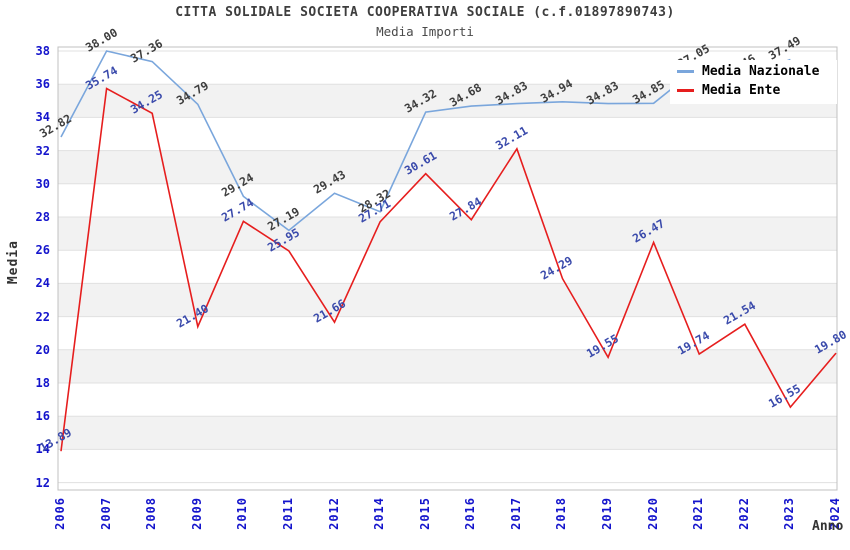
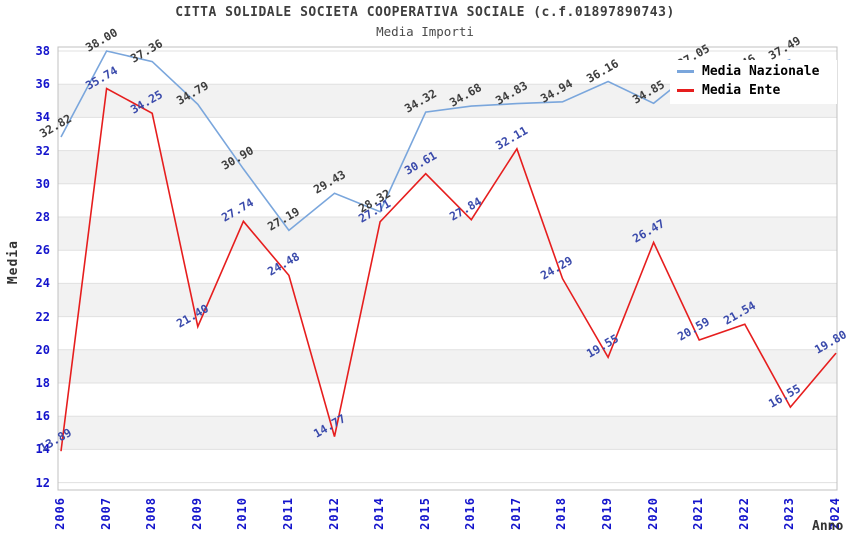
Media Nazionale/2010: 29.24 -> 30.90
Media Ente/2011: 25.95 -> 24.48
Media Ente/2012: 21.66 -> 14.77
Media Nazionale/2019: 34.83 -> 36.16
Media Ente/2021: 19.74 -> 20.59
